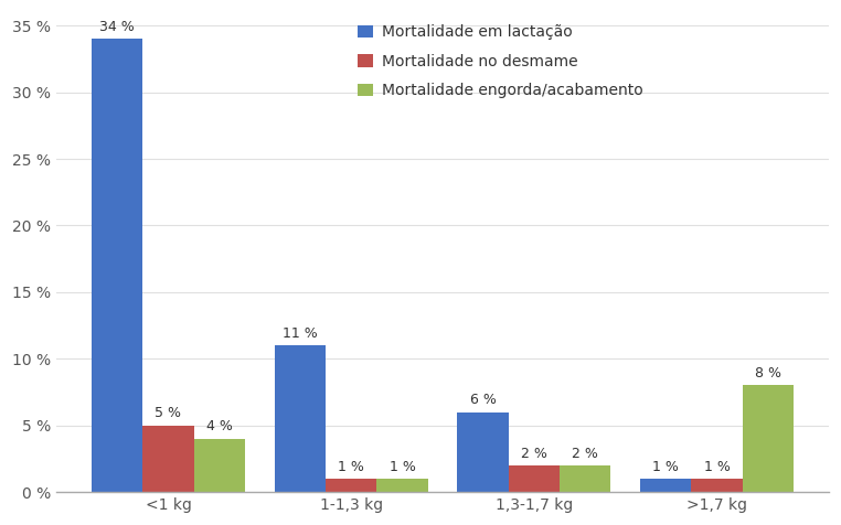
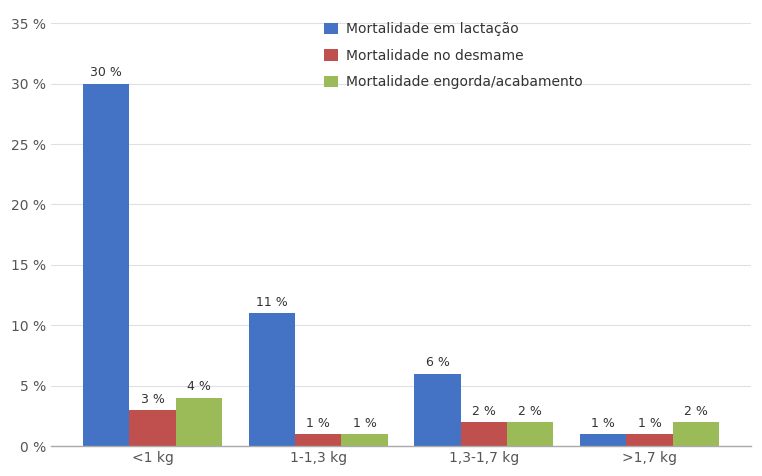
Mortalidade em lactação/<1 kg: 34 -> 30
Mortalidade no desmame/<1 kg: 5 -> 3
Mortalidade engorda/acabamento/>1,7 kg: 8 -> 2
